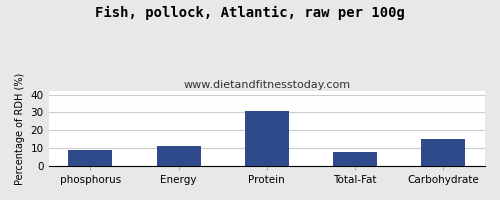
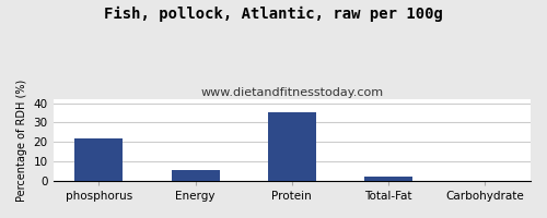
phosphorus: 9 -> 22
Energy: 11 -> 6
Protein: 31 -> 35
Total-Fat: 8 -> 2
Carbohydrate: 15 -> 0
